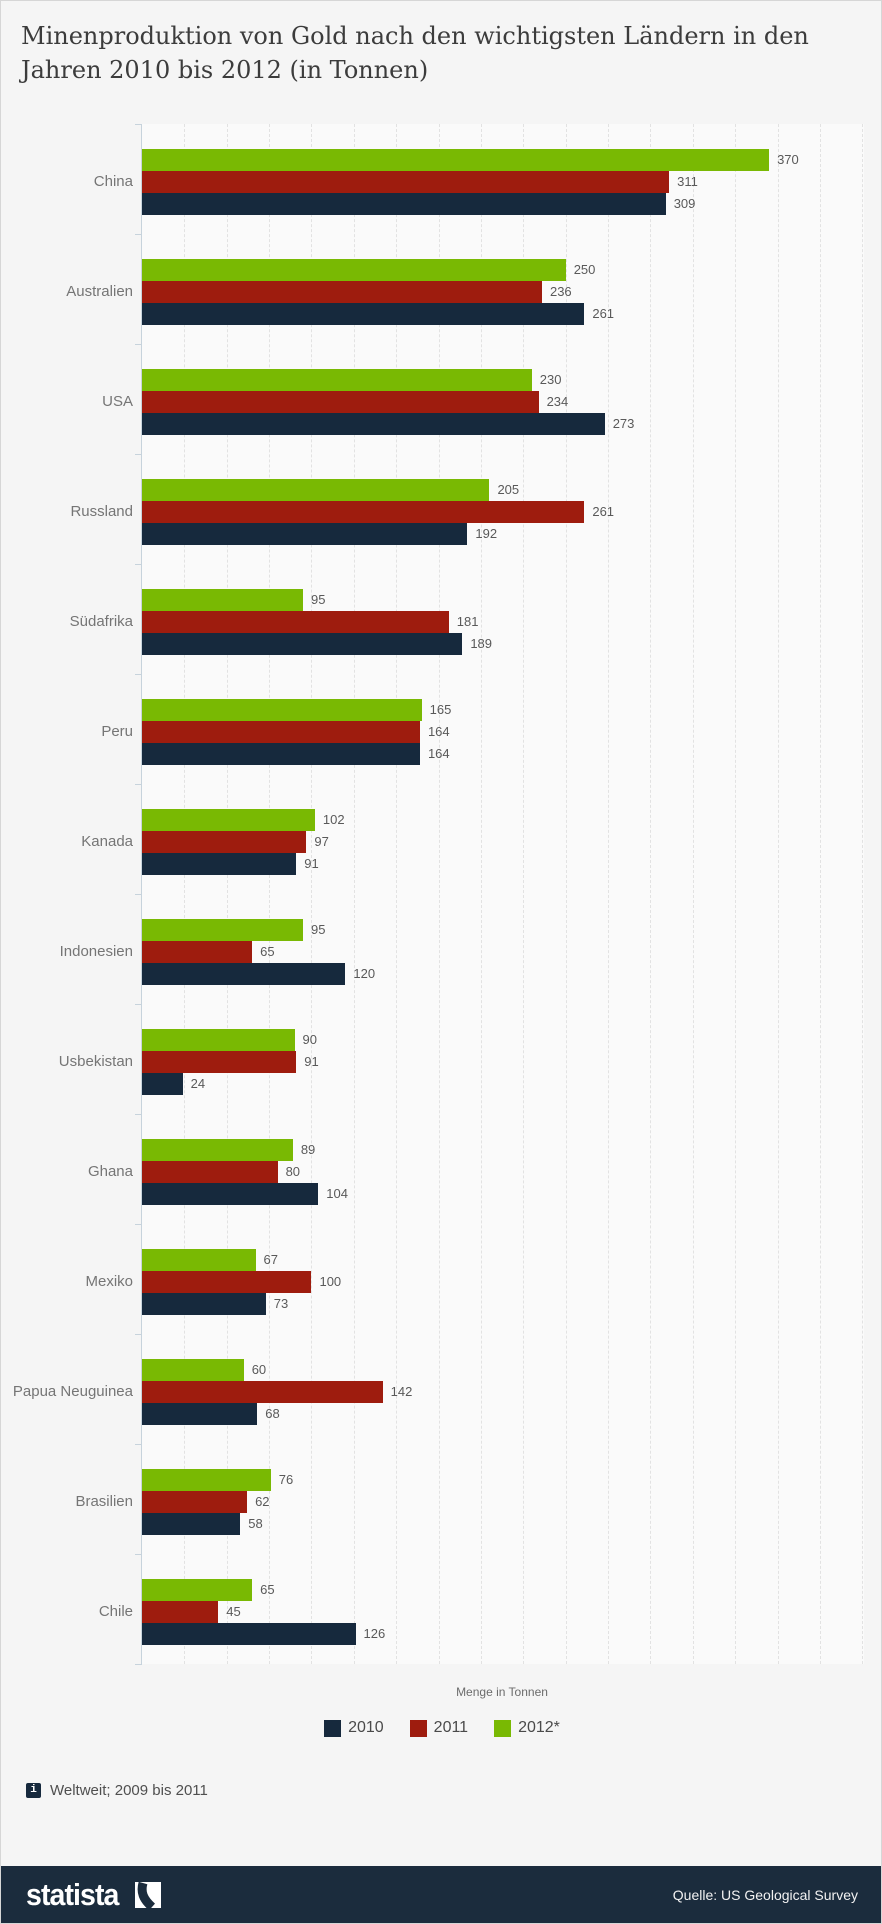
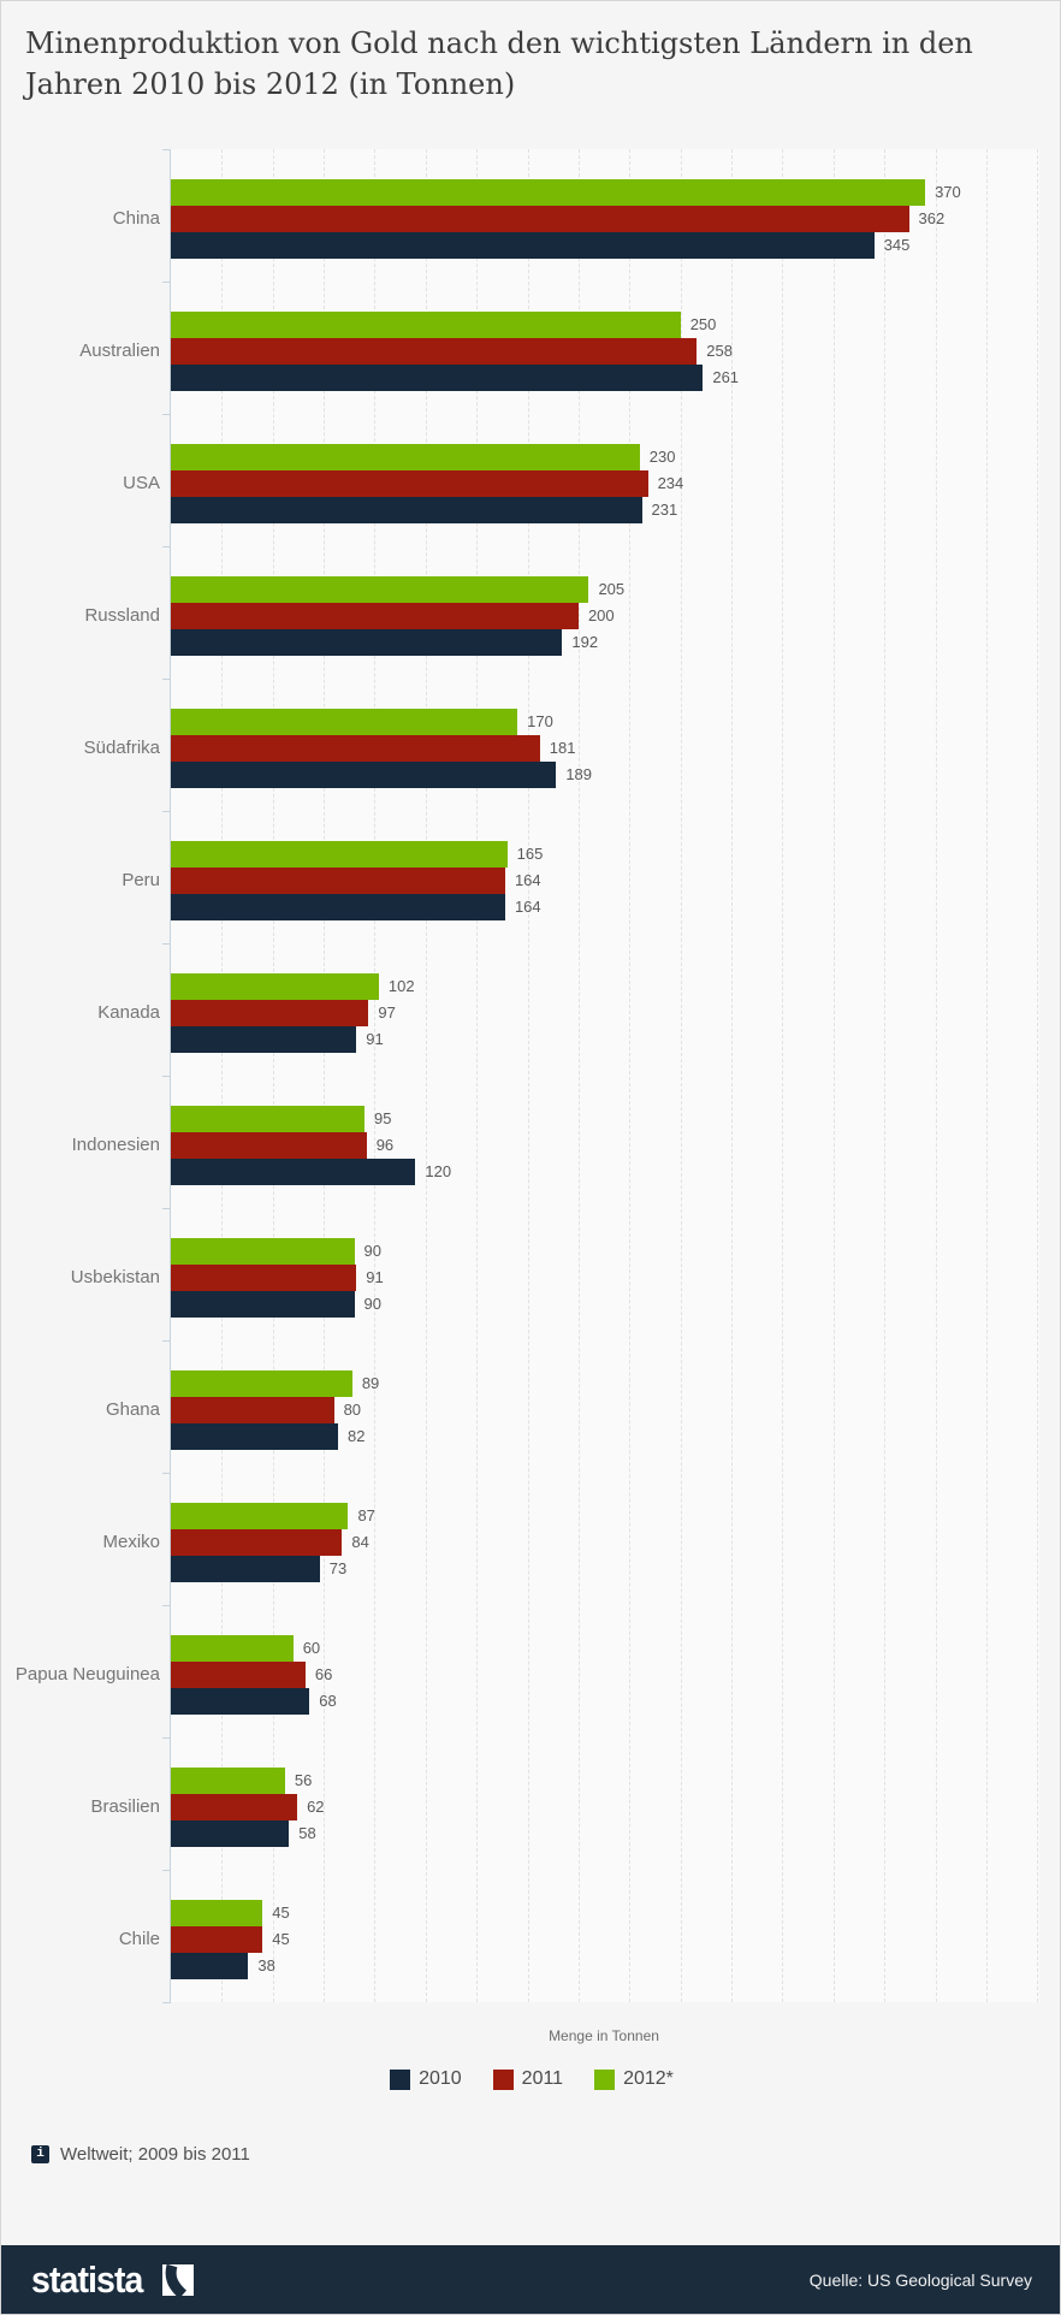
2010/China: 309 -> 345
2011/China: 311 -> 362
2011/Australien: 236 -> 258
2010/USA: 273 -> 231
2011/Russland: 261 -> 200
2012*/Südafrika: 95 -> 170
2011/Indonesien: 65 -> 96
2010/Usbekistan: 24 -> 90
2010/Ghana: 104 -> 82
2011/Mexiko: 100 -> 84
2012*/Mexiko: 67 -> 87
2011/Papua Neuguinea: 142 -> 66
2012*/Brasilien: 76 -> 56
2010/Chile: 126 -> 38
2012*/Chile: 65 -> 45
